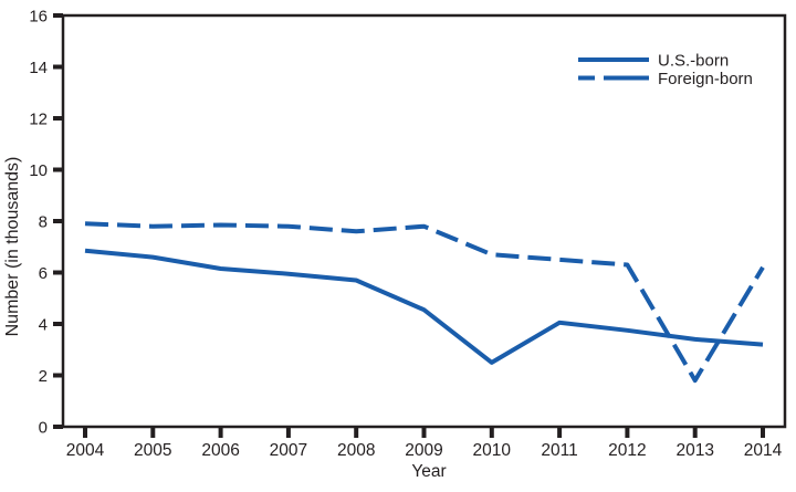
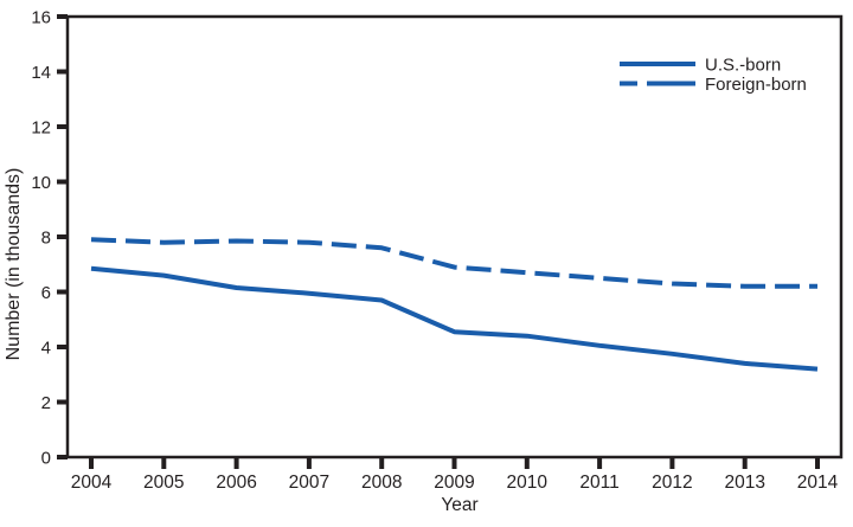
Foreign-born/2009: 7.8 -> 6.9
U.S.-born/2010: 2.5 -> 4.4
Foreign-born/2013: 1.8 -> 6.2
